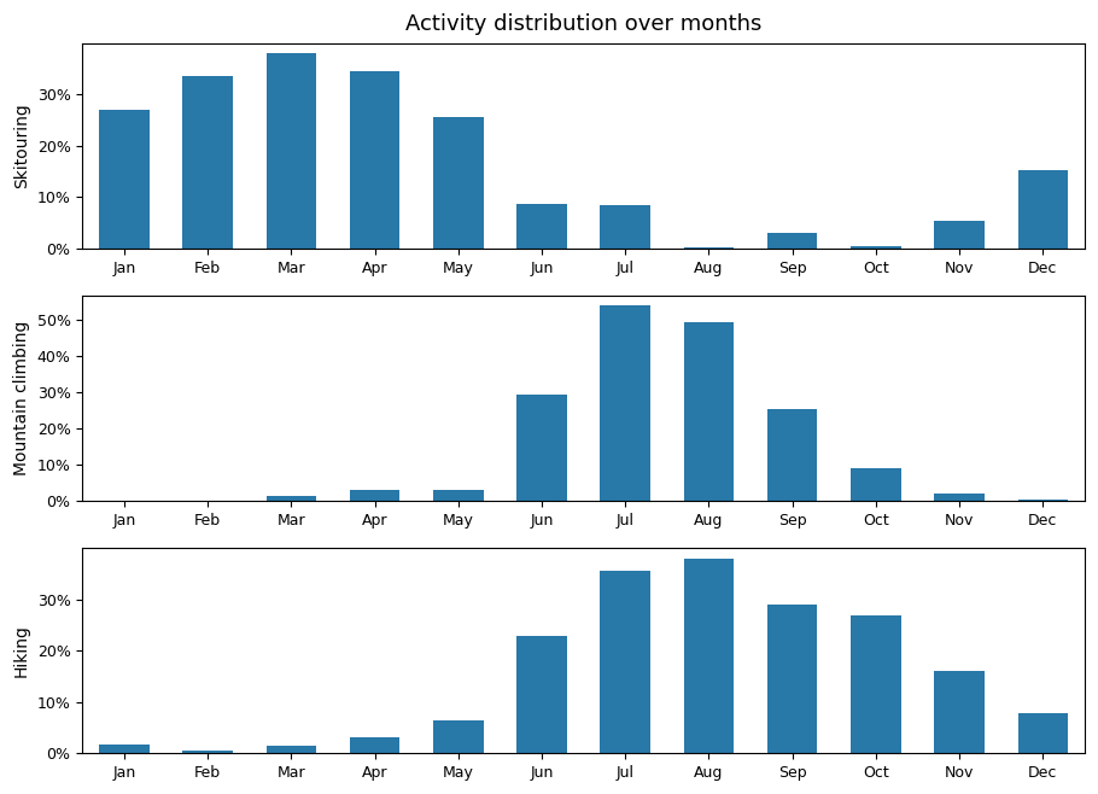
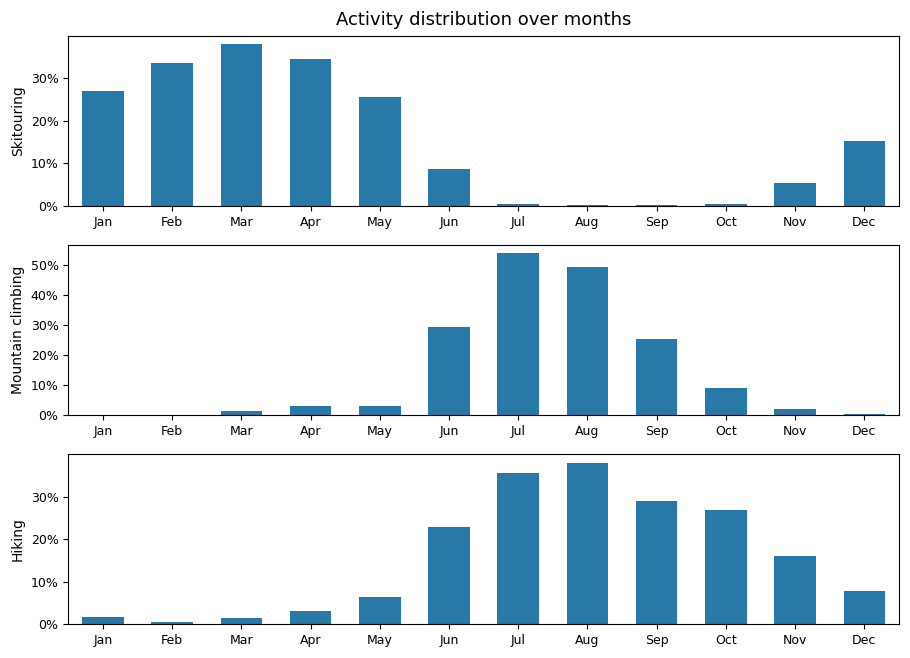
Activity distribution over months/Jul: 8.5% -> 0.5%
Activity distribution over months/Sep: 3.0% -> 0.2%
